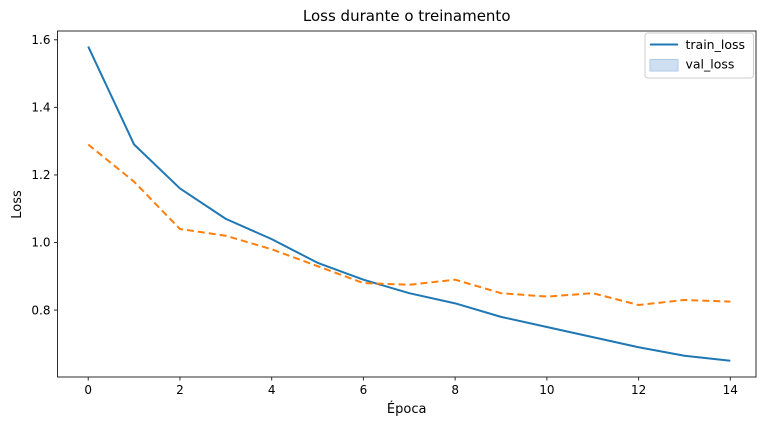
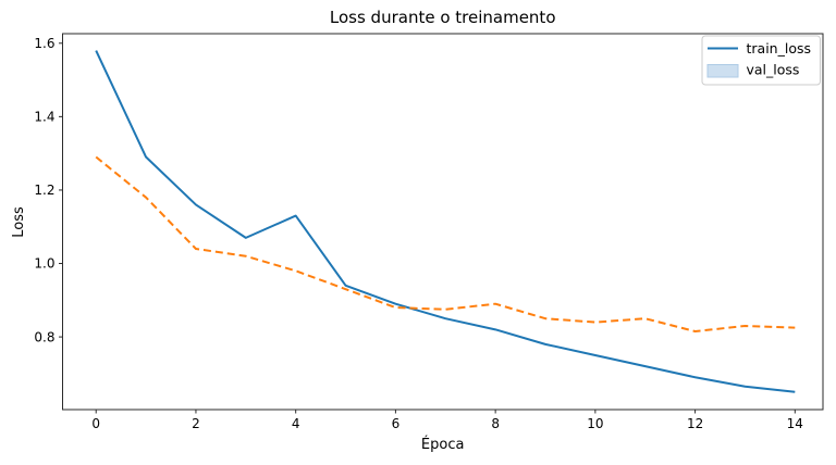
train_loss/4: 1.01 -> 1.13
